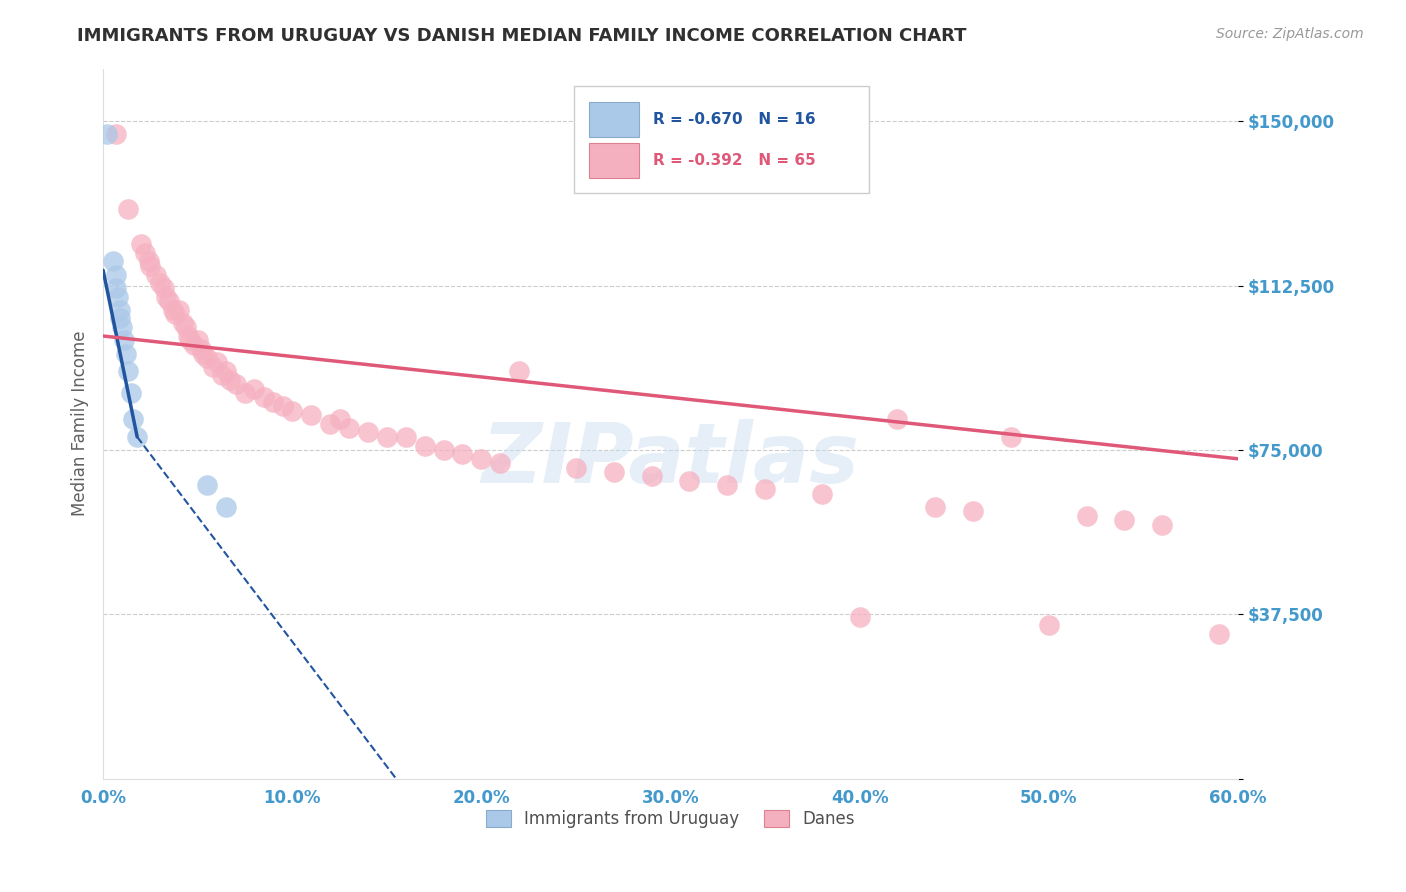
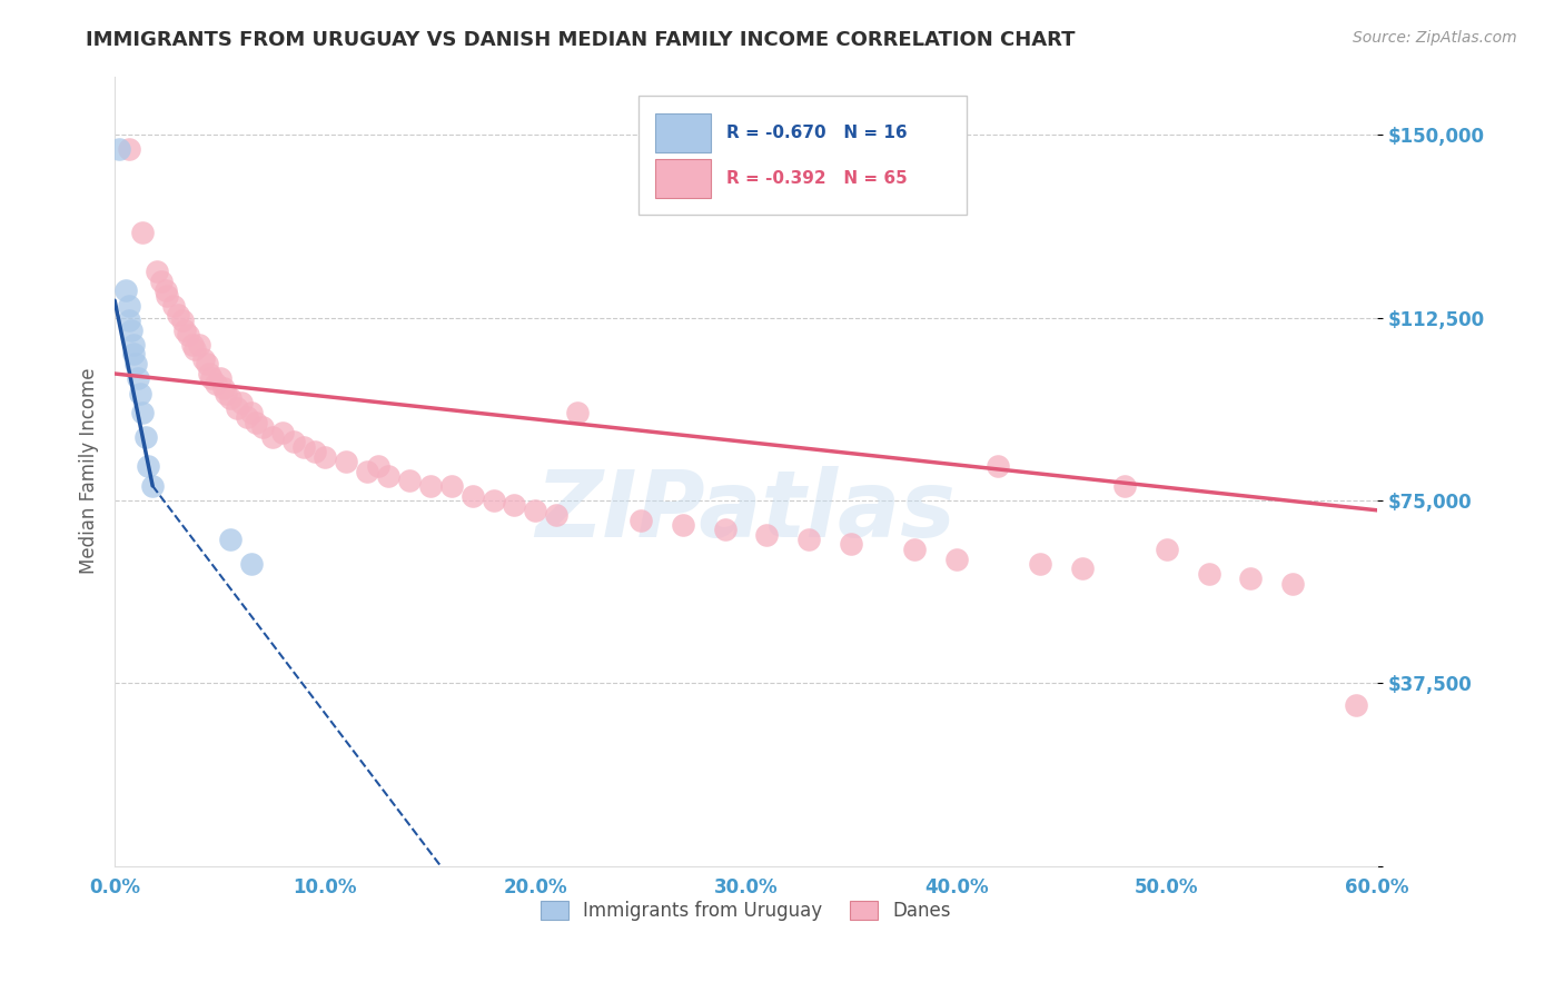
Danes/40.0%: $37,000 -> $63,000
Danes/50.0%: $35,000 -> $65,000
